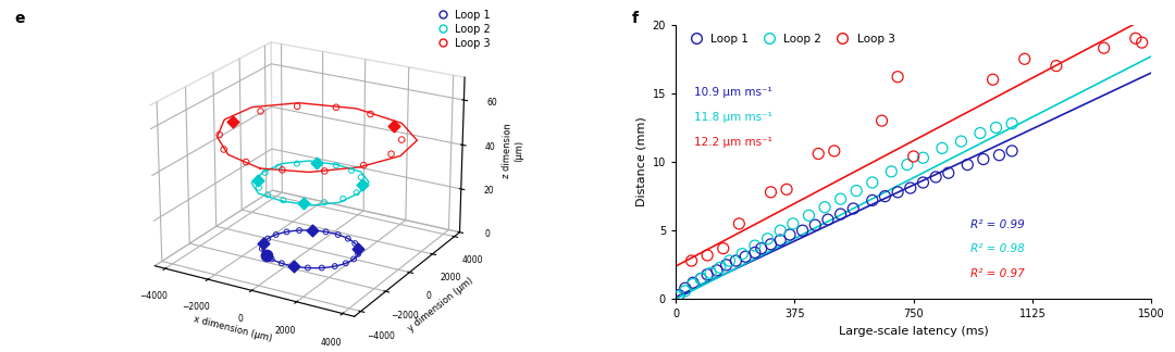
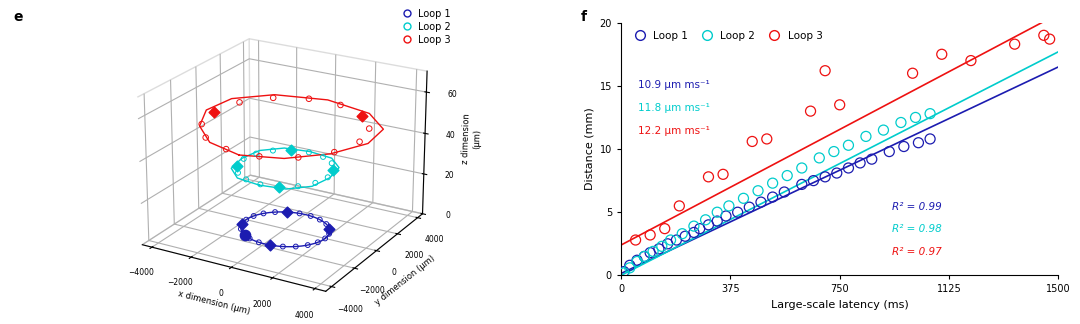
Loop 3/750: 10.4 -> 13.5
